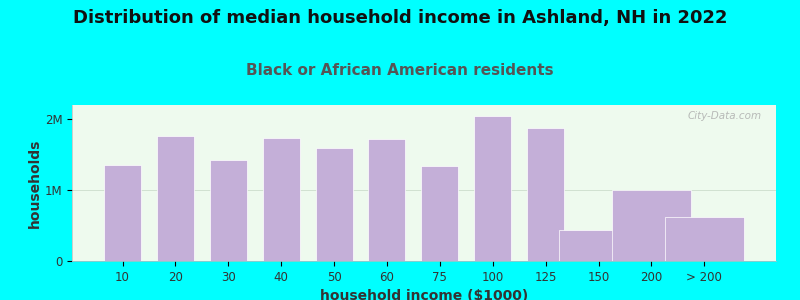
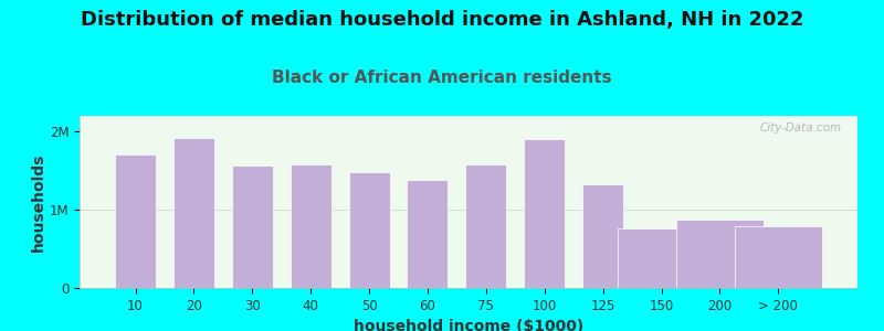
10: 1.36M -> 1.70M
20: 1.76M -> 1.92M
30: 1.42M -> 1.56M
40: 1.74M -> 1.58M
50: 1.60M -> 1.48M
60: 1.72M -> 1.38M
75: 1.34M -> 1.58M
100: 2.04M -> 1.90M
125: 1.88M -> 1.33M
150: 0.44M -> 0.76M
200: 1.00M -> 0.87M
> 200: 0.62M -> 0.79M
